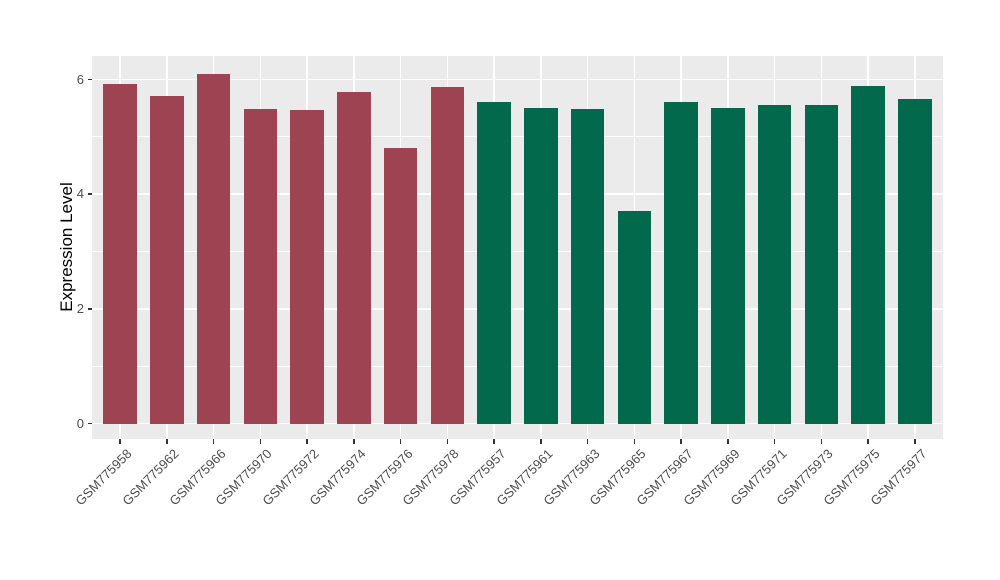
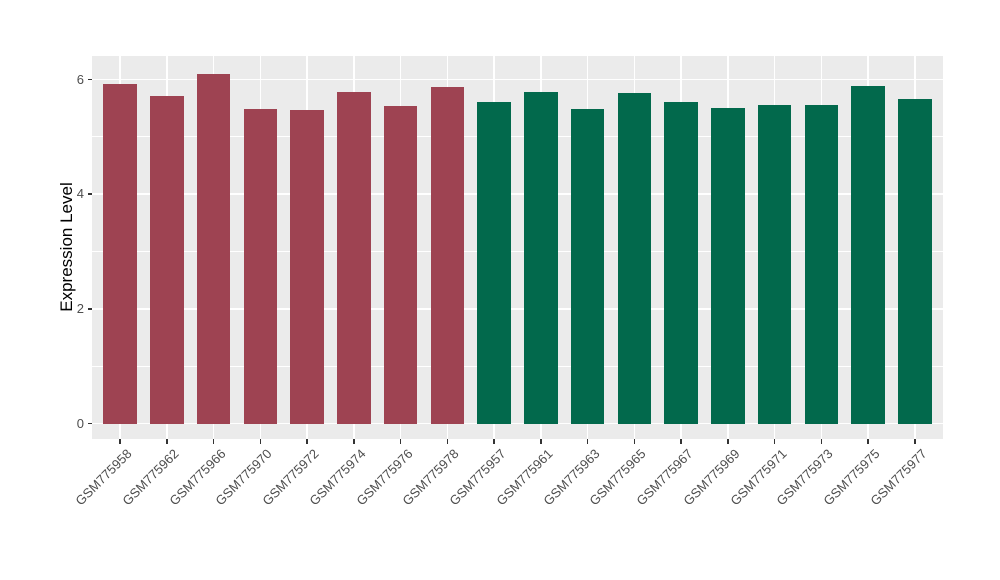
GSM775976: 4.8 -> 5.5
GSM775961: 5.5 -> 5.8
GSM775965: 3.7 -> 5.8
